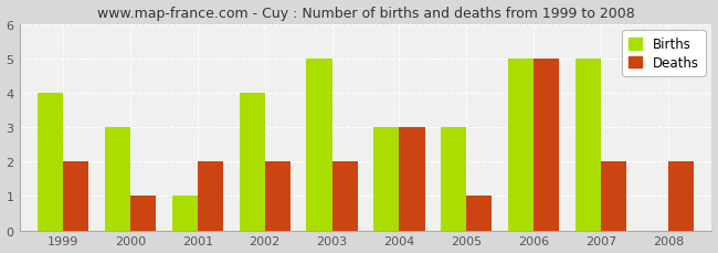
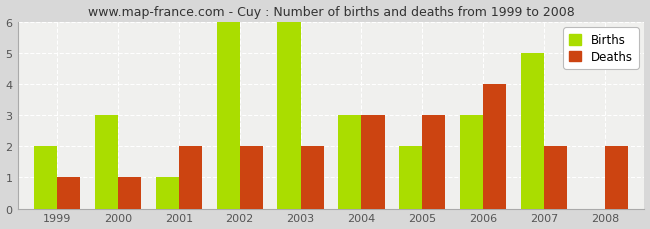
Births/1999: 4 -> 2
Deaths/1999: 2 -> 1
Births/2002: 4 -> 6
Births/2003: 5 -> 6
Births/2005: 3 -> 2
Deaths/2005: 1 -> 3
Births/2006: 5 -> 3
Deaths/2006: 5 -> 4
